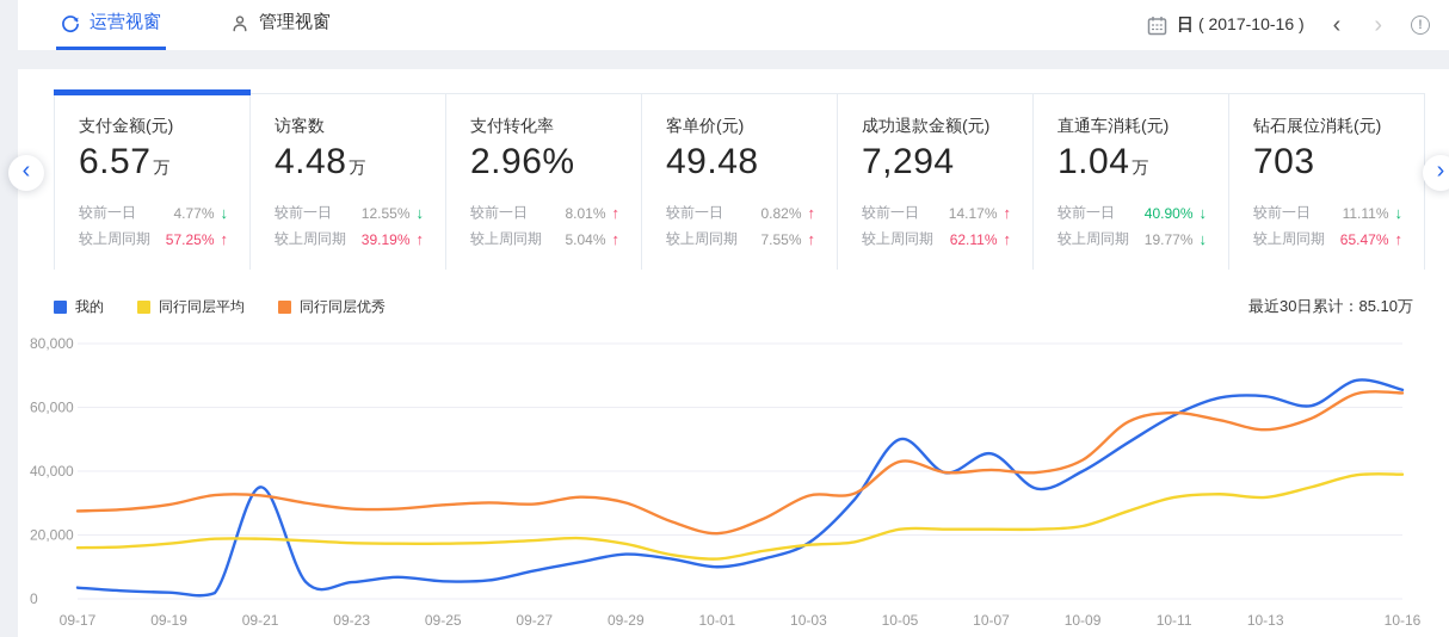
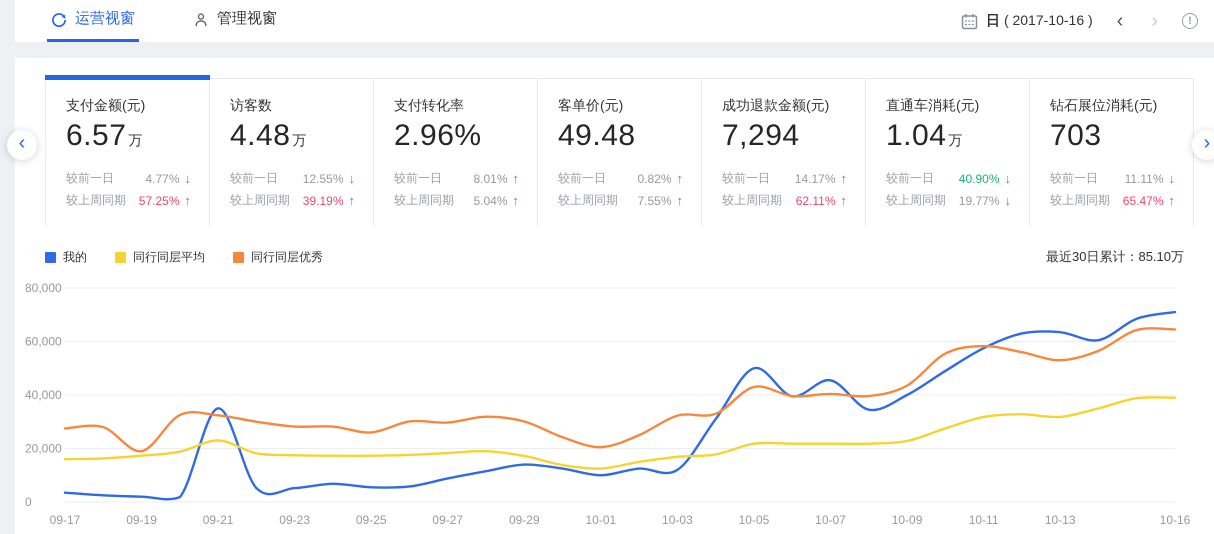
同行同层优秀/09-19: 30000 -> 19000
同行同层平均/09-21: 19000 -> 23000
同行同层优秀/09-25: 29000 -> 26000
我的/10-03: 18000 -> 12000
我的/10-16: 66000 -> 71000
